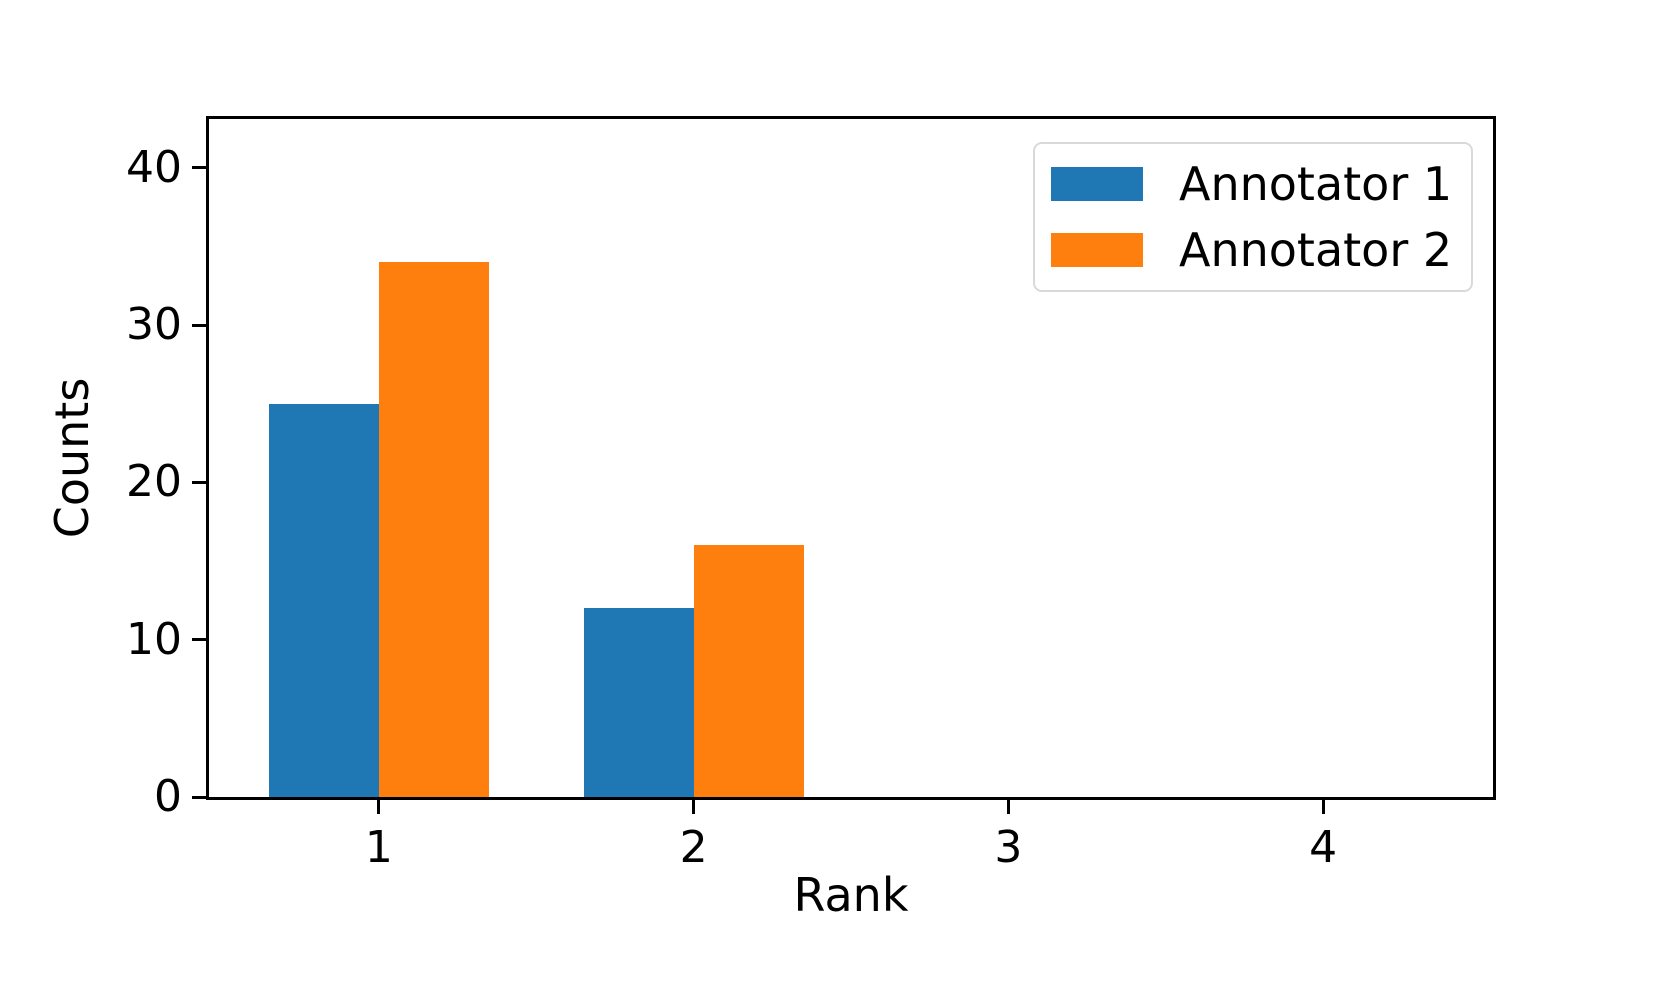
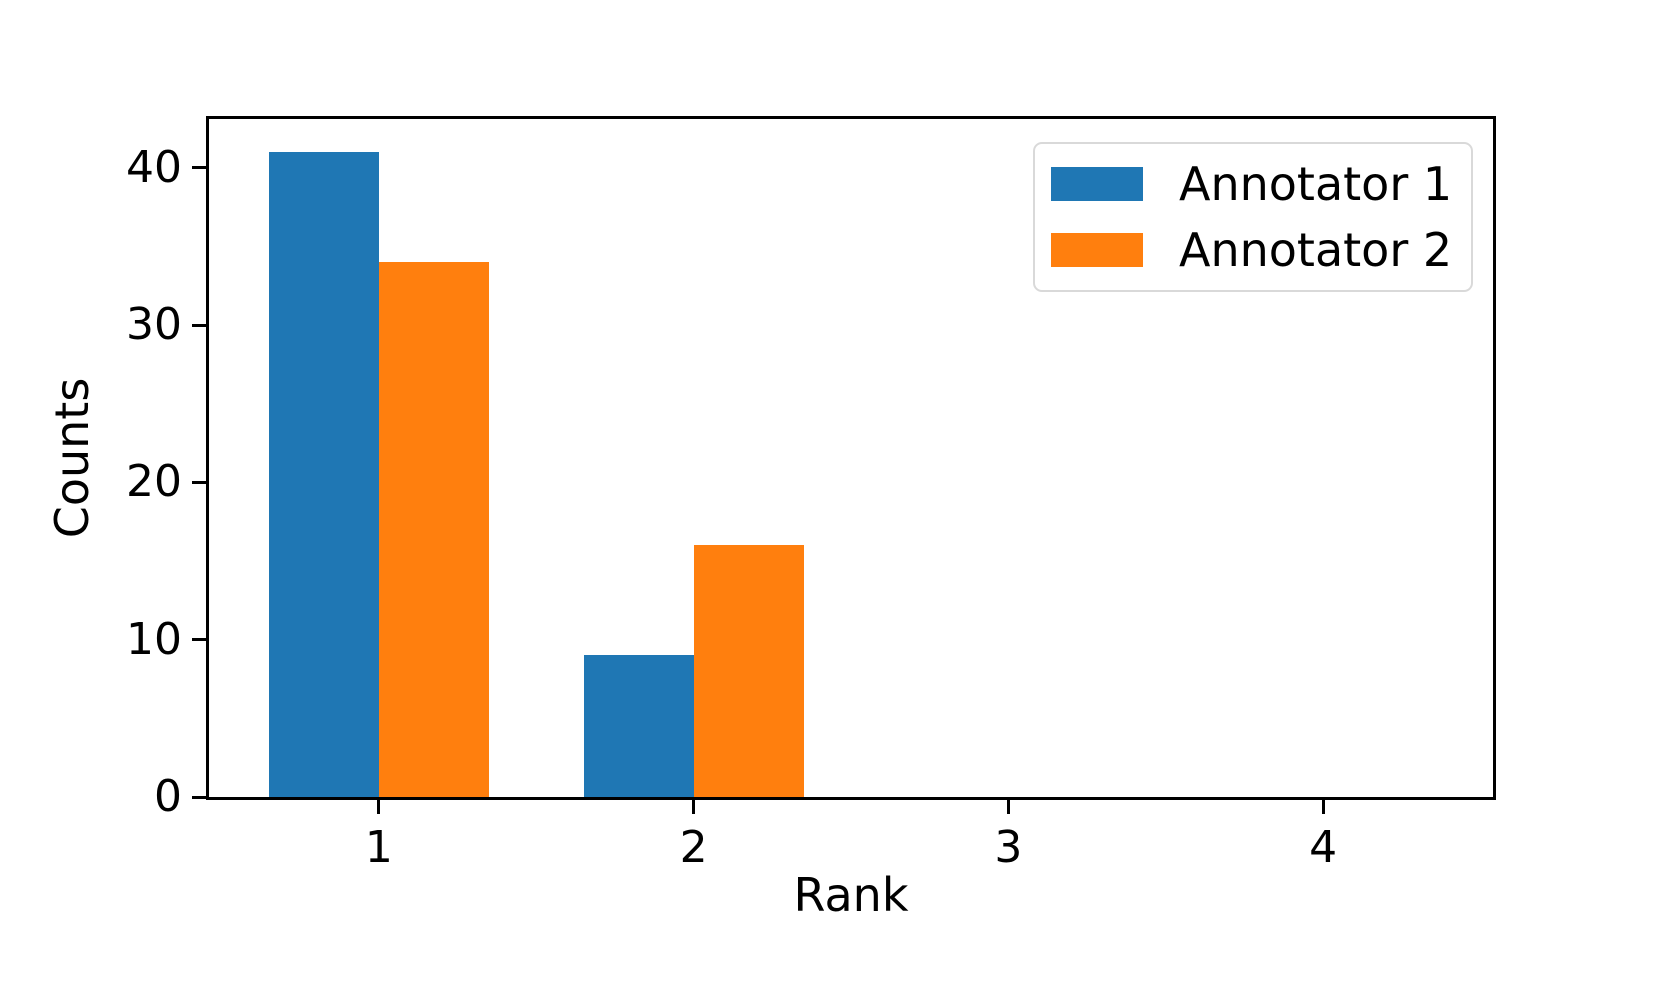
Annotator 1/1: 25 -> 41
Annotator 1/2: 12 -> 9
